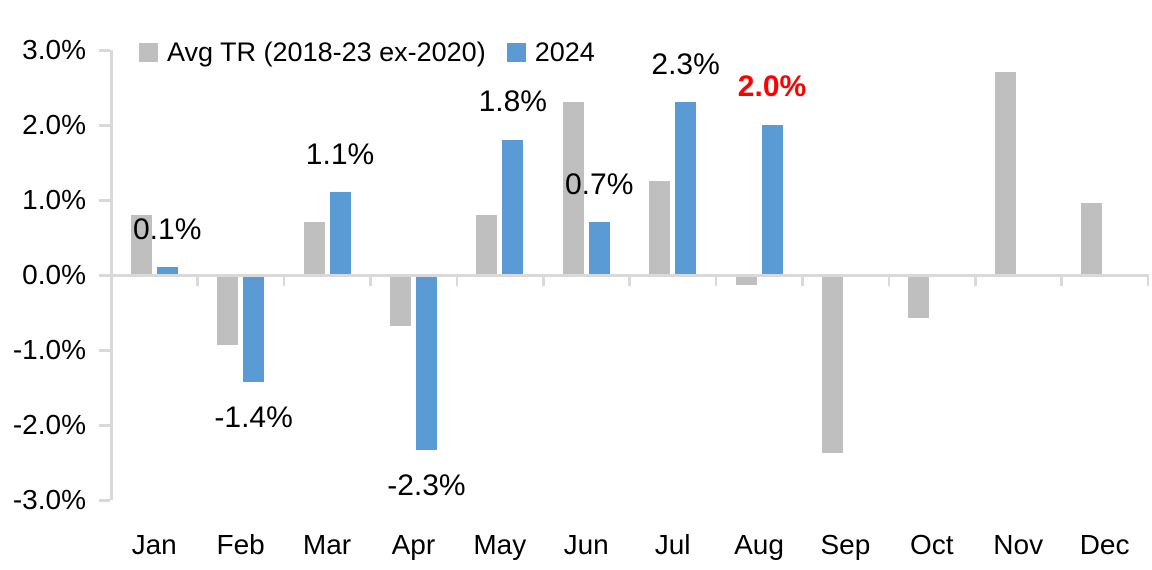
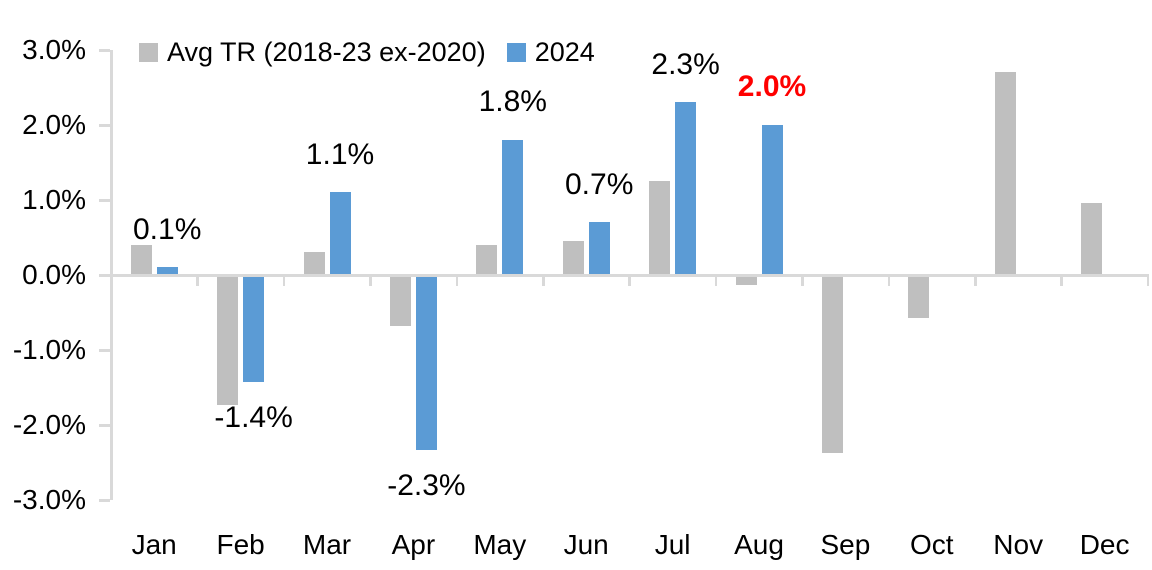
Avg TR (2018-23 ex-2020)/Jan: 0.8% -> 0.4%
Avg TR (2018-23 ex-2020)/Feb: -0.9% -> -1.7%
Avg TR (2018-23 ex-2020)/Mar: 0.7% -> 0.3%
Avg TR (2018-23 ex-2020)/May: 0.8% -> 0.4%
Avg TR (2018-23 ex-2020)/Jun: 2.3% -> 0.5%
